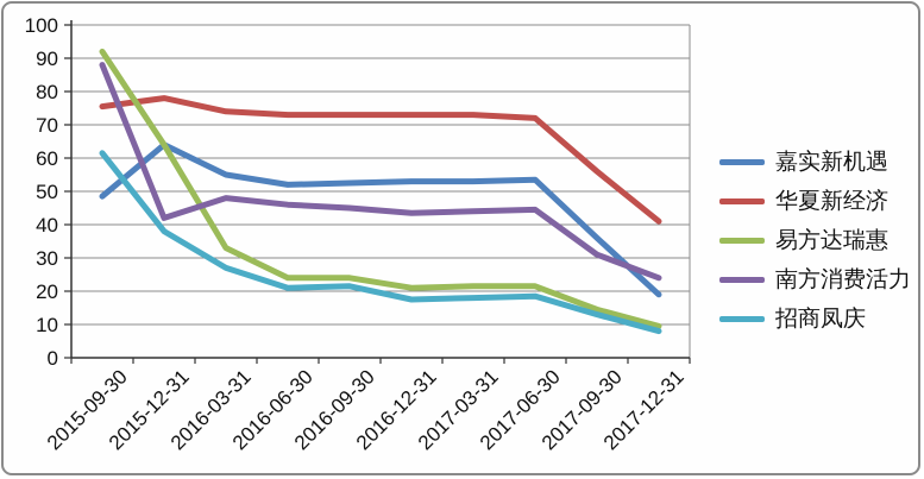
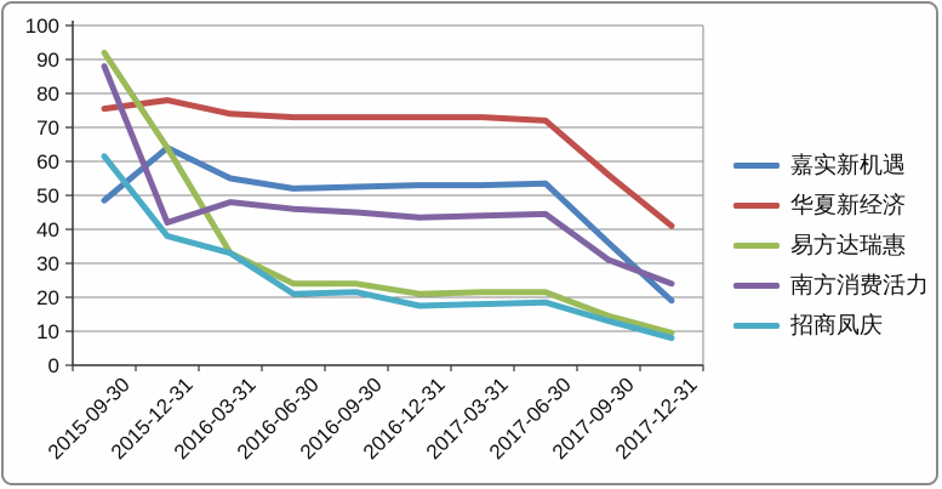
招商凤庆/2016-03-31: 27 -> 33
